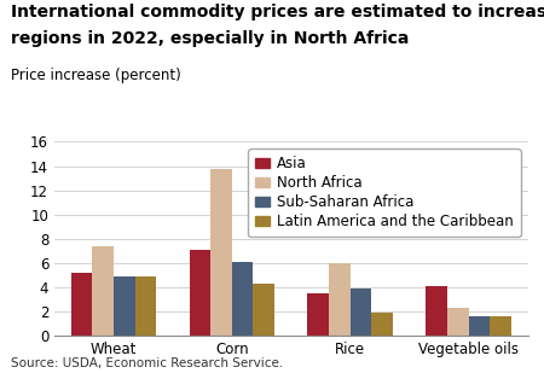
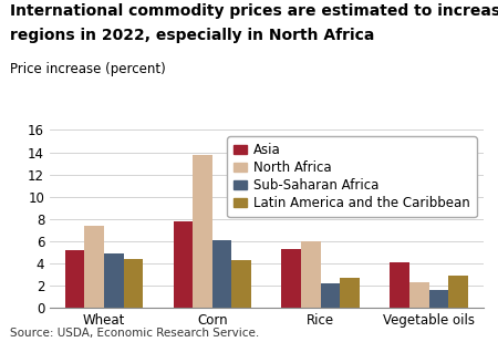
Latin America and the Caribbean/Wheat: 4.9 -> 4.4
Asia/Corn: 7.1 -> 7.8
Asia/Rice: 3.5 -> 5.3
Sub-Saharan Africa/Rice: 3.9 -> 2.2
Latin America and the Caribbean/Rice: 1.9 -> 2.7
Latin America and the Caribbean/Vegetable oils: 1.6 -> 2.9
